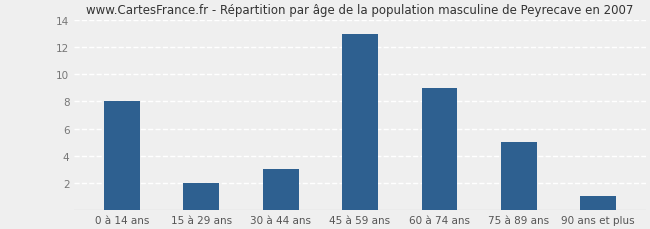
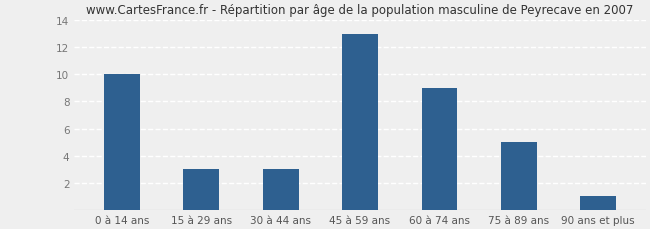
0 à 14 ans: 8 -> 10
15 à 29 ans: 2 -> 3
